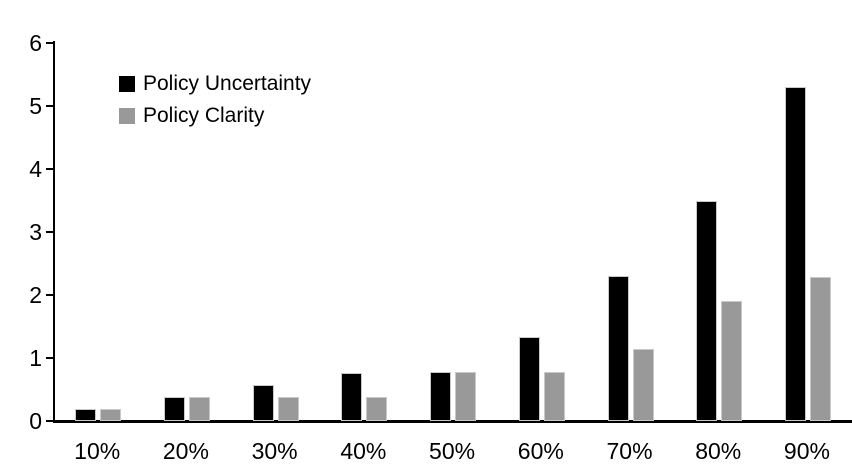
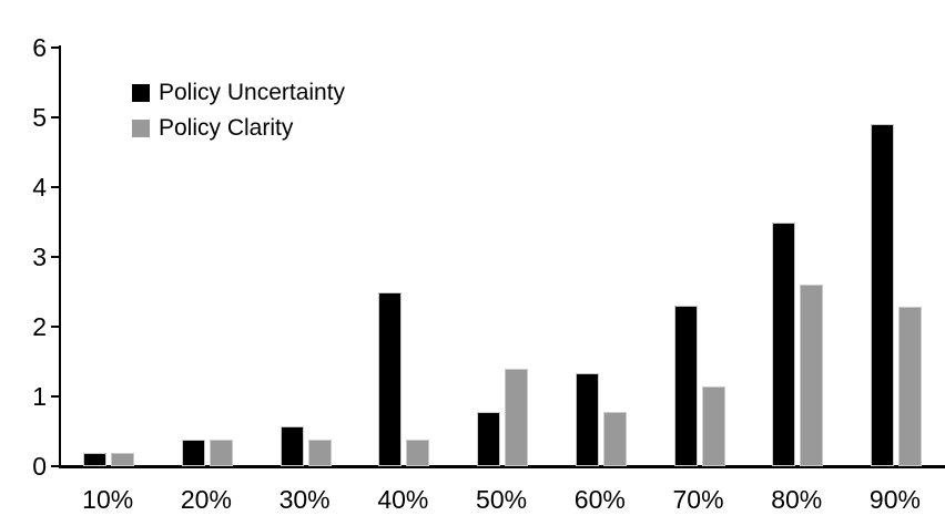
Policy Uncertainty/40%: 0.8 -> 2.5
Policy Clarity/50%: 0.8 -> 1.4
Policy Clarity/80%: 1.9 -> 2.6
Policy Uncertainty/90%: 5.3 -> 4.9
